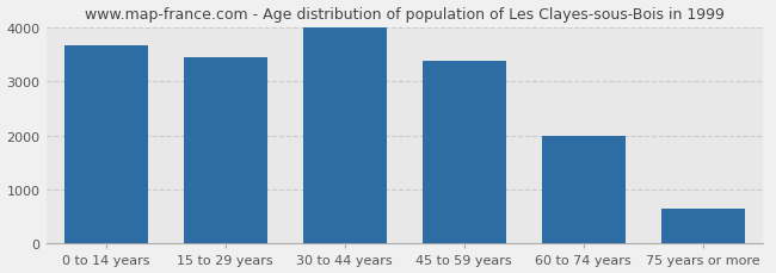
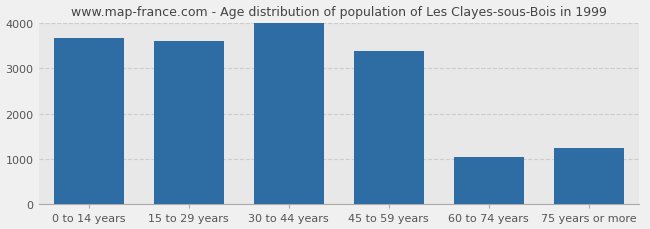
15 to 29 years: 3450 -> 3600
60 to 74 years: 2000 -> 1050
75 years or more: 650 -> 1250
